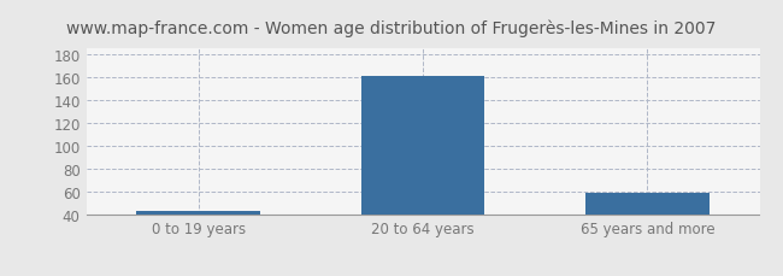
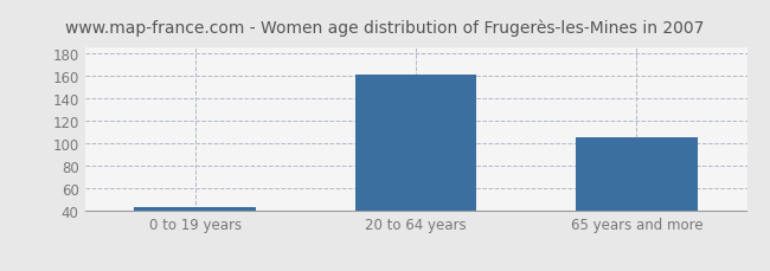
65 years and more: 59 -> 106
